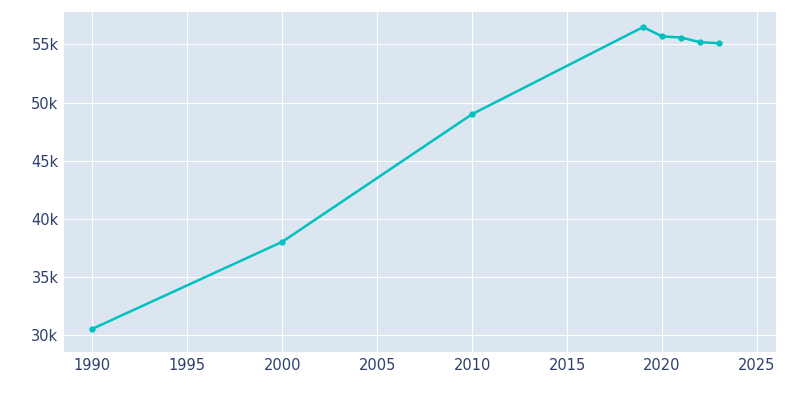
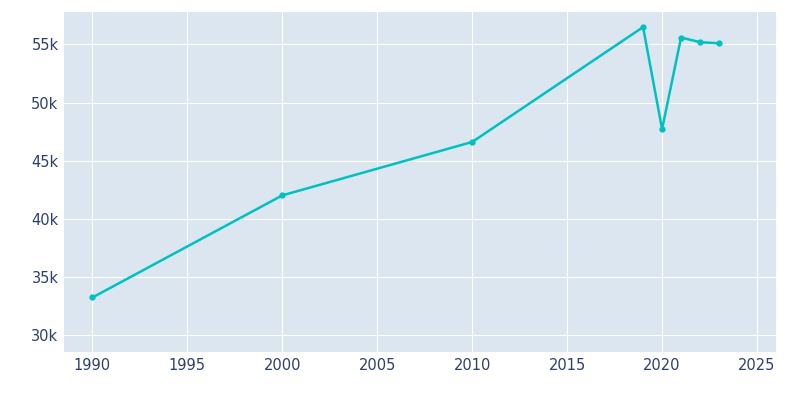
1990: 30.5k -> 33.2k
2000: 38.0k -> 42.0k
2010: 49.0k -> 46.6k
2020: 55.7k -> 47.7k
